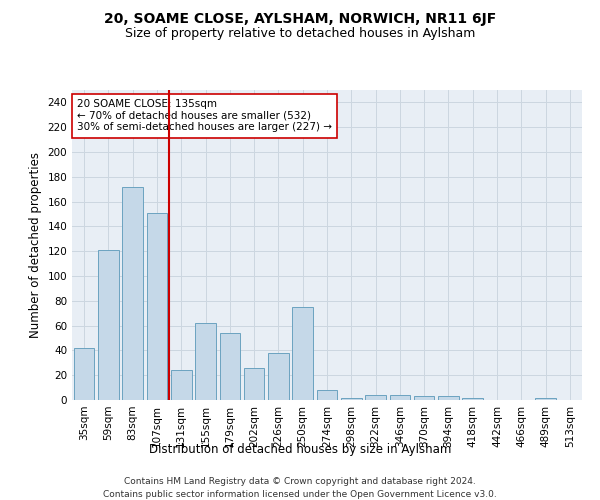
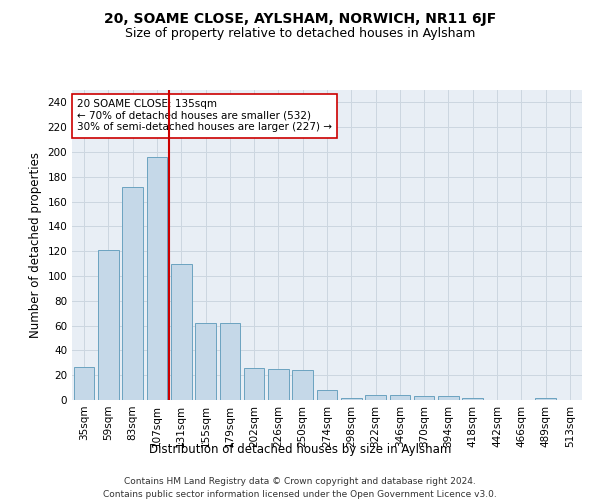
35sqm: 42 -> 27
107sqm: 151 -> 196
131sqm: 24 -> 110
179sqm: 54 -> 62
226sqm: 38 -> 25
250sqm: 75 -> 24
